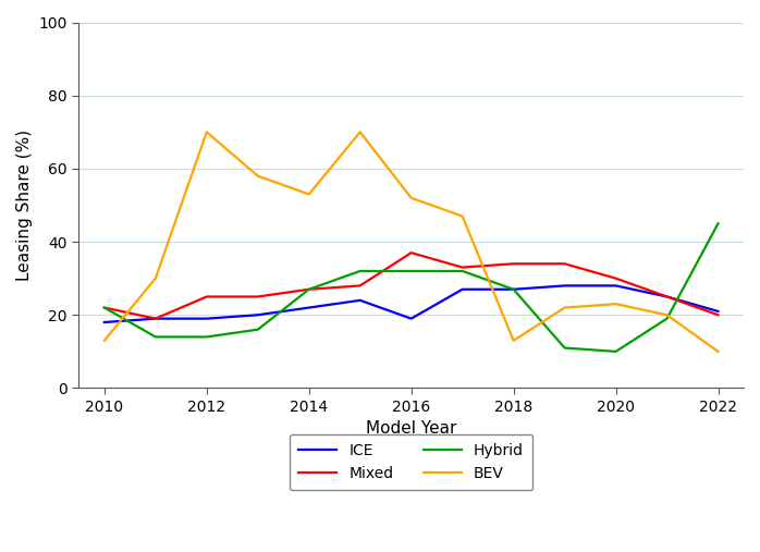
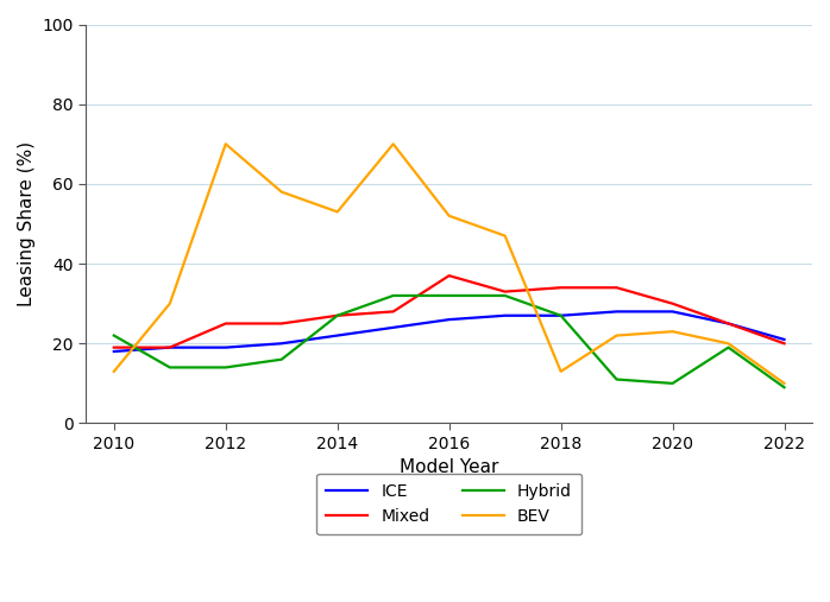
Mixed/2010: 22 -> 19
ICE/2016: 19 -> 26
Hybrid/2022: 45 -> 9
